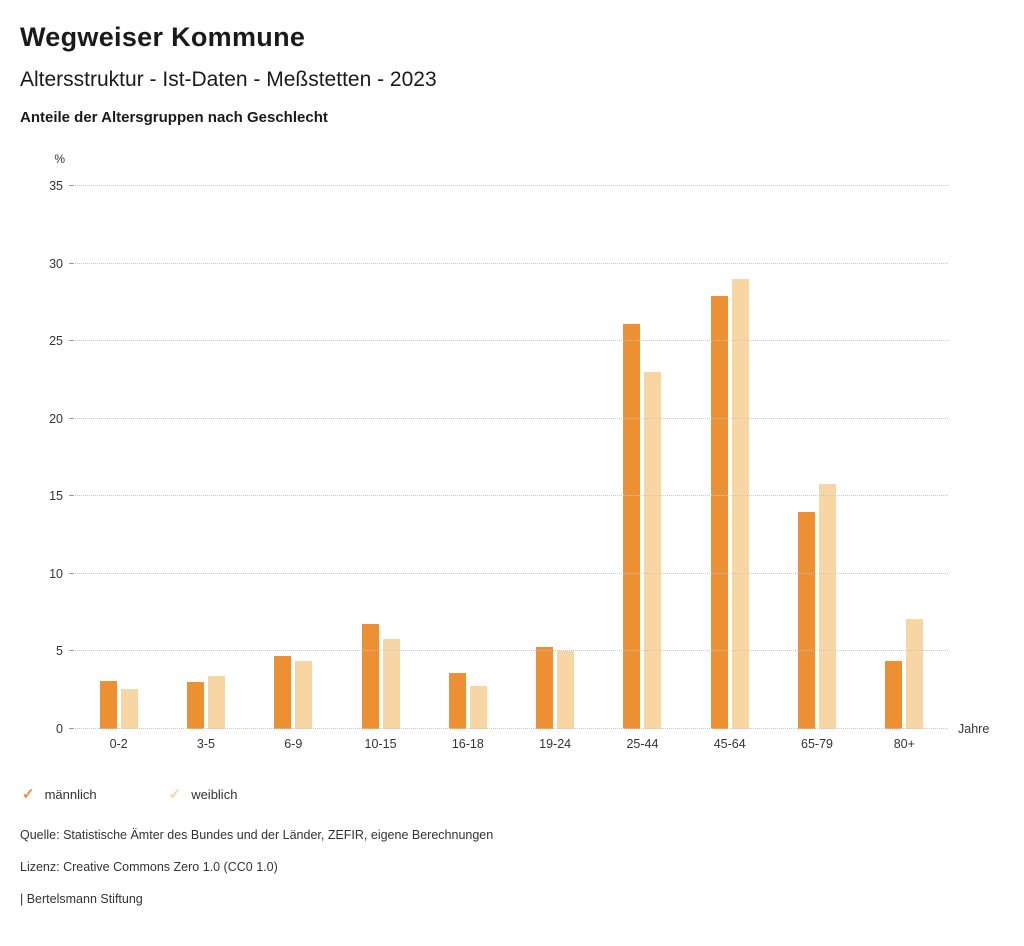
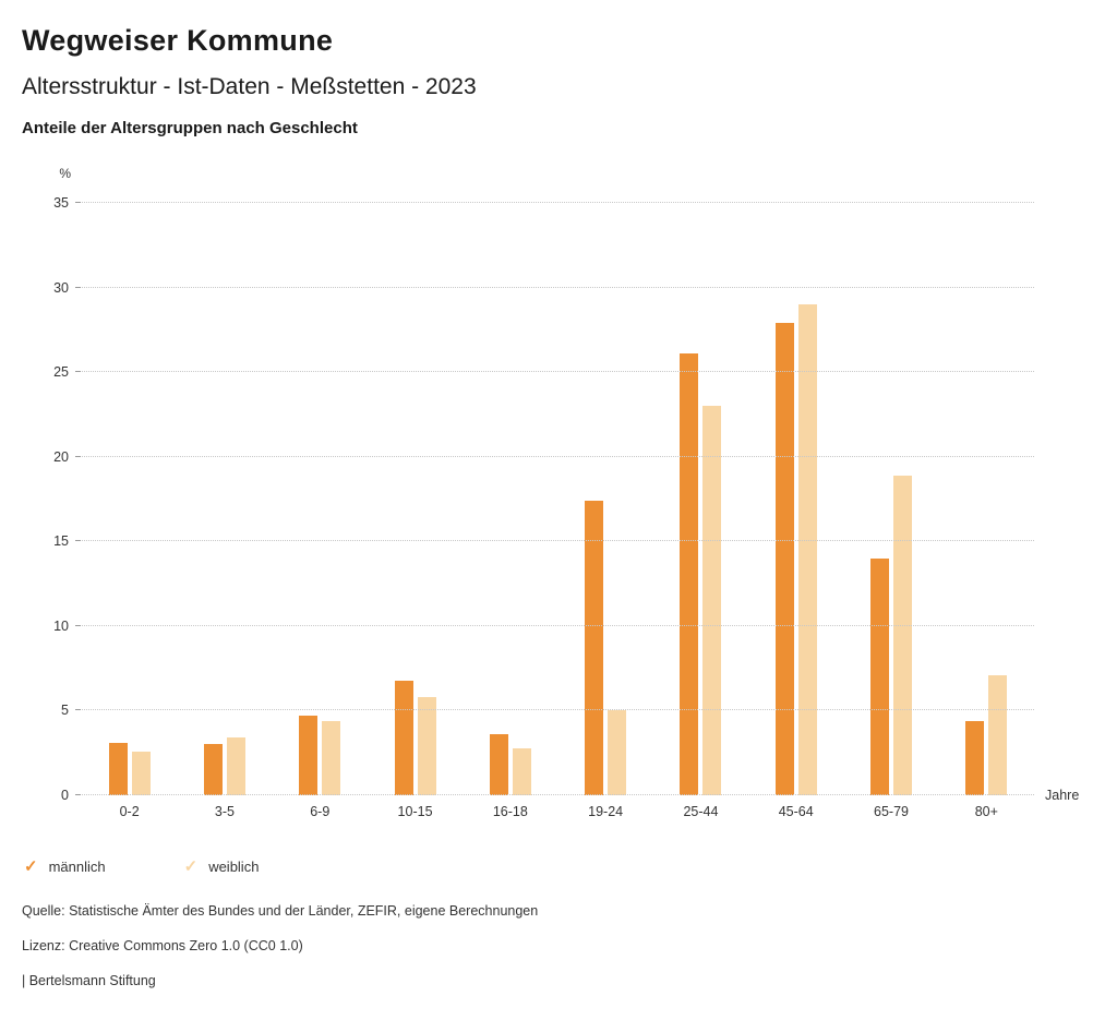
männlich/19-24: 5.3 -> 17.4
weiblich/65-79: 15.8 -> 18.9
